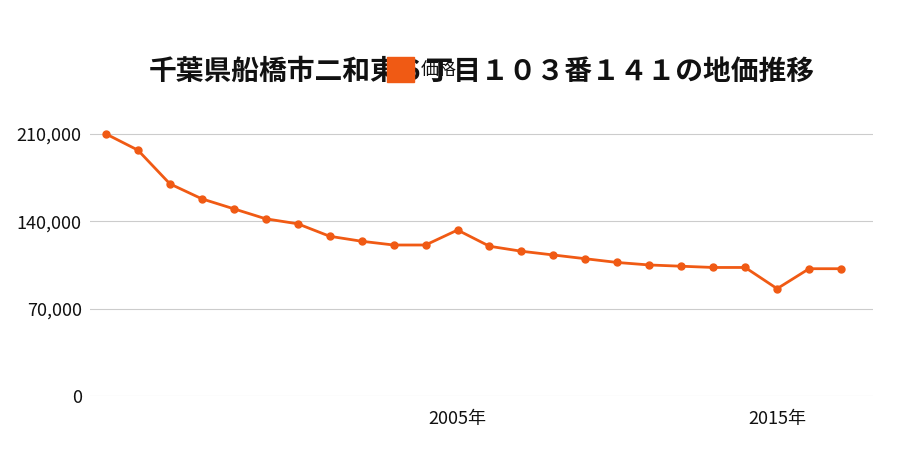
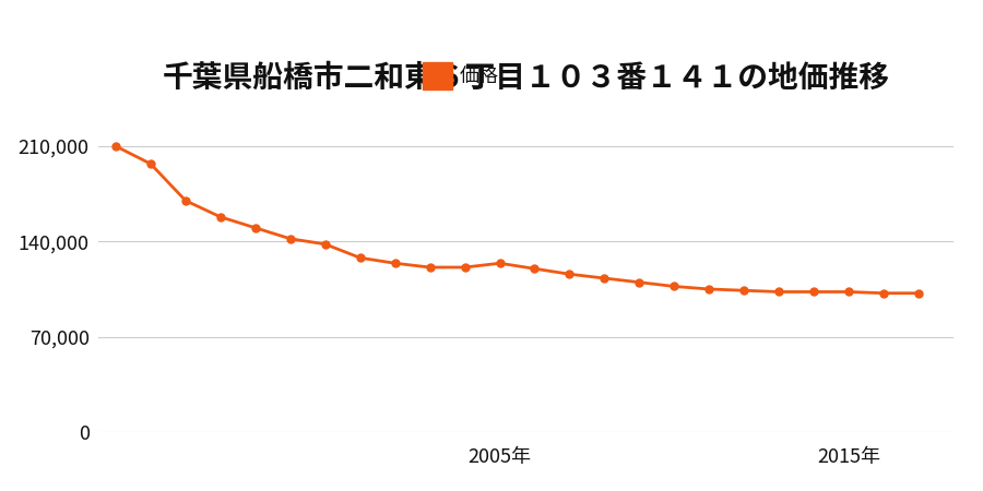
2005年: 133,000 -> 124,000
2015年: 86,000 -> 103,000
